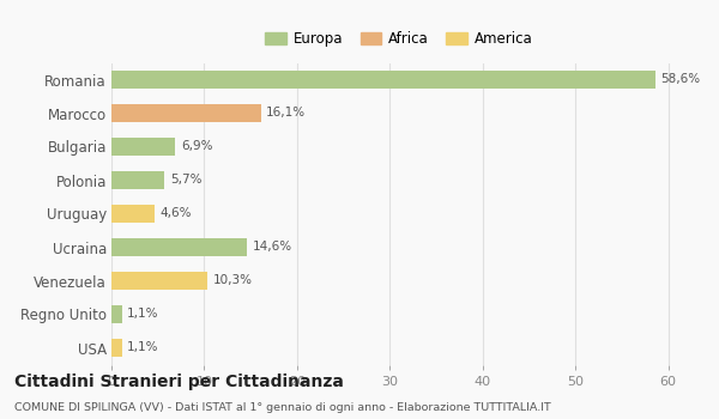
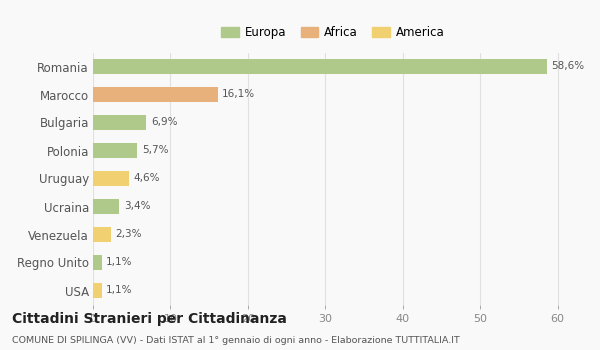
Ucraina: 14,6% -> 3,4%
Venezuela: 10,3% -> 2,3%
